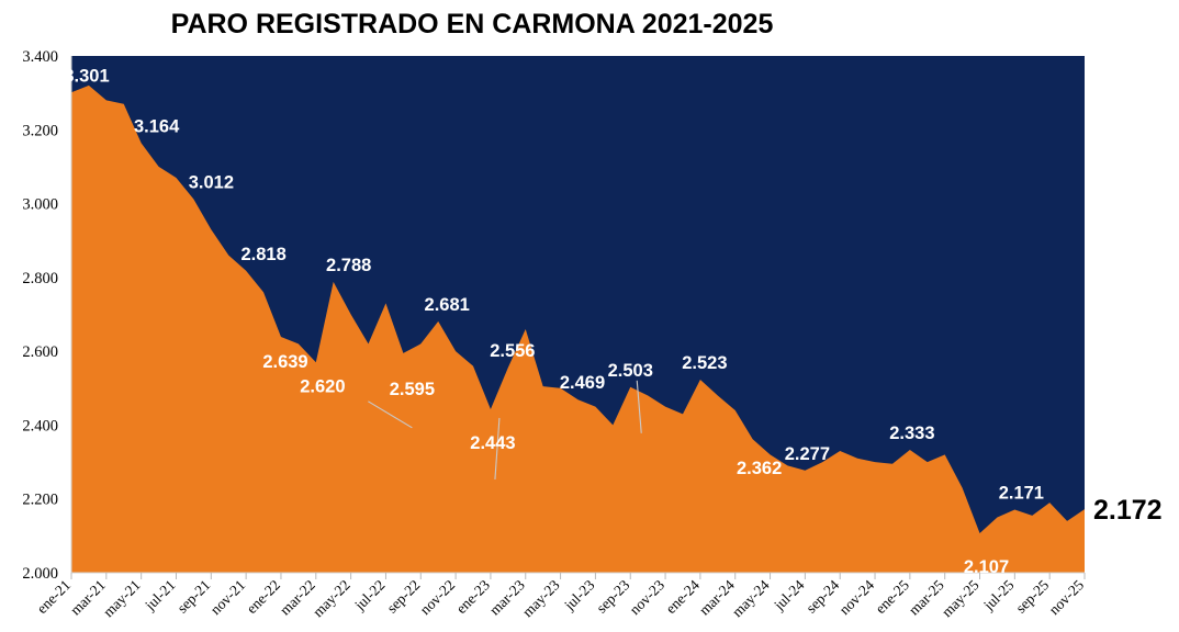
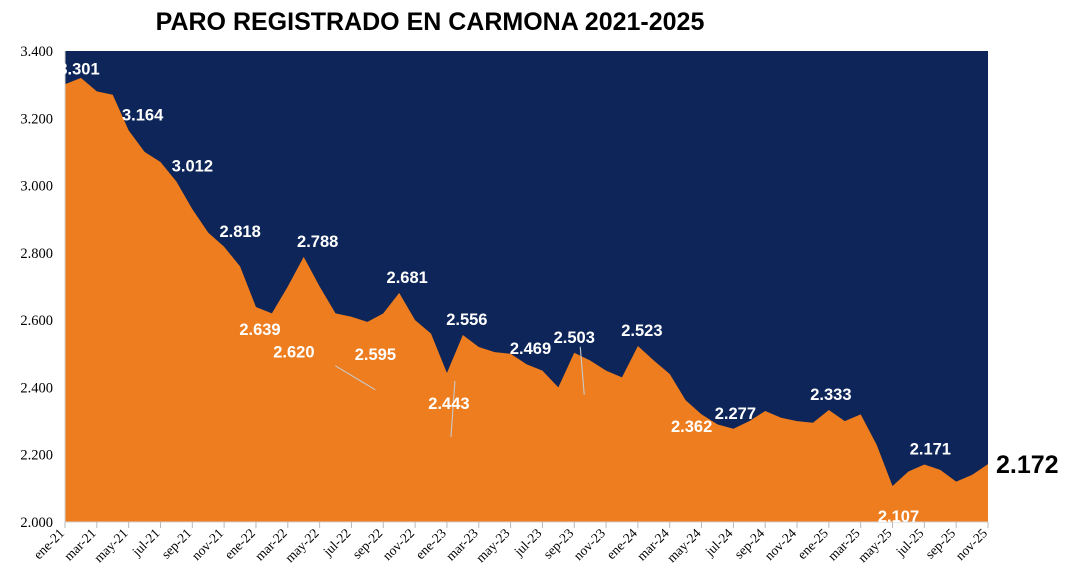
mar-22: 2570 -> 2700
jul-22: 2730 -> 2610
mar-23: 2660 -> 2520
sep-25: 2190 -> 2120
